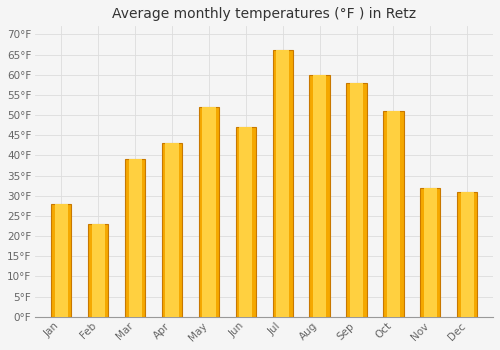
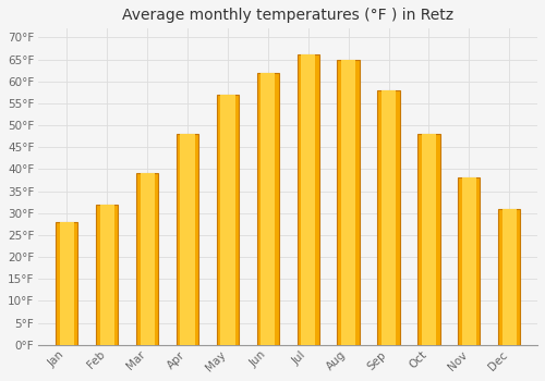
Feb: 23°F -> 32°F
Apr: 43°F -> 48°F
May: 52°F -> 57°F
Jun: 47°F -> 62°F
Aug: 60°F -> 65°F
Oct: 51°F -> 48°F
Nov: 32°F -> 38°F
